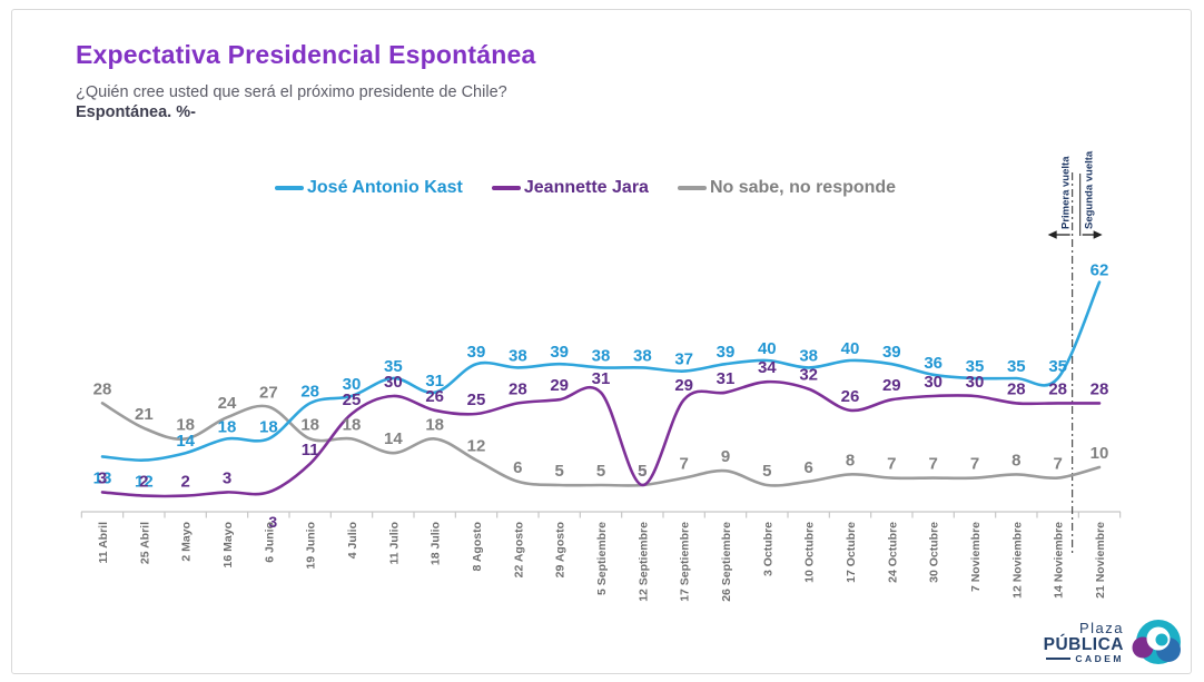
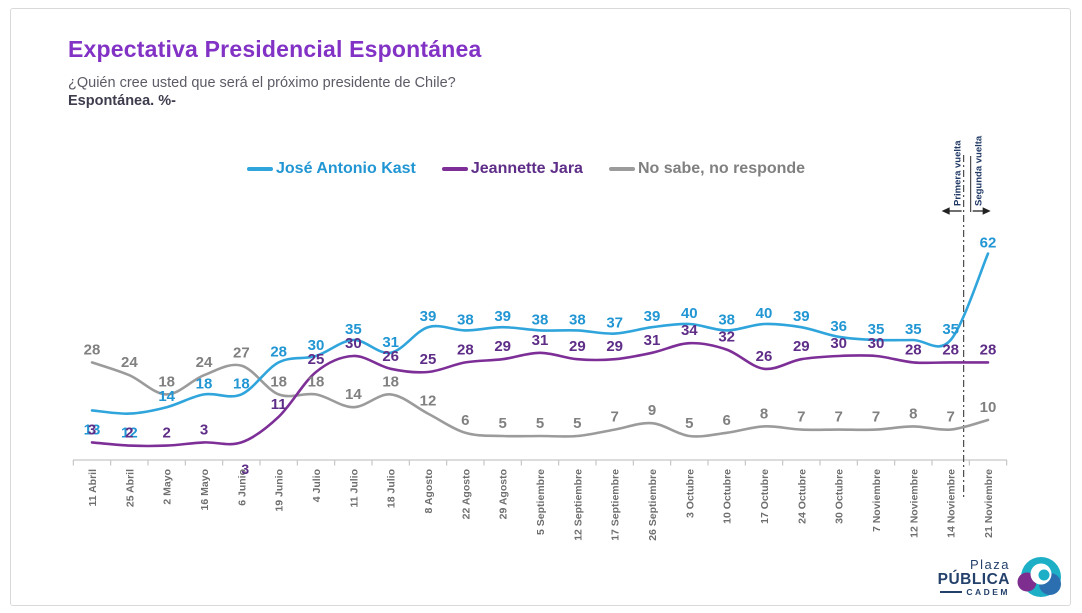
No sabe, no responde/25 Abril: 21 -> 24
Jeannette Jara/12 Septiembre: 5 -> 29
